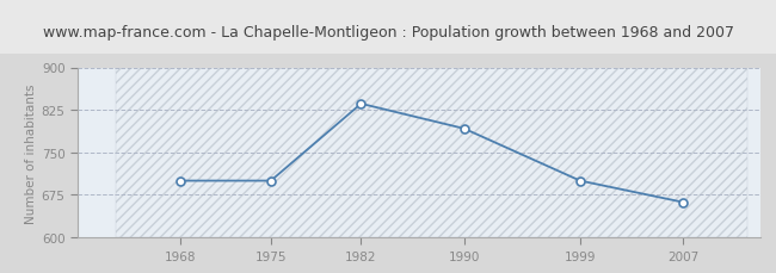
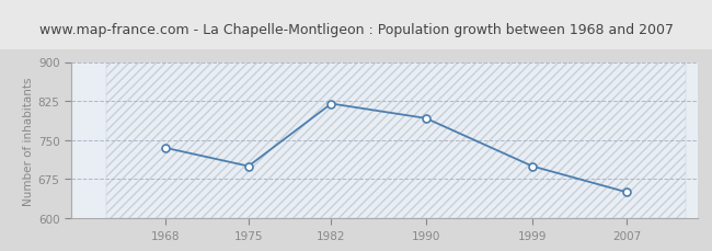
1968: 700 -> 735
1982: 836 -> 820
2007: 662 -> 650
